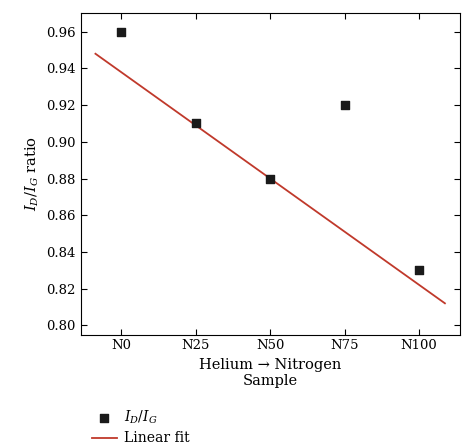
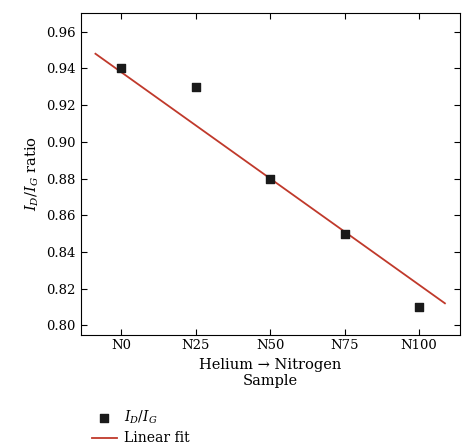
N0: 0.96 -> 0.94
N25: 0.91 -> 0.93
N75: 0.92 -> 0.85
N100: 0.83 -> 0.81
